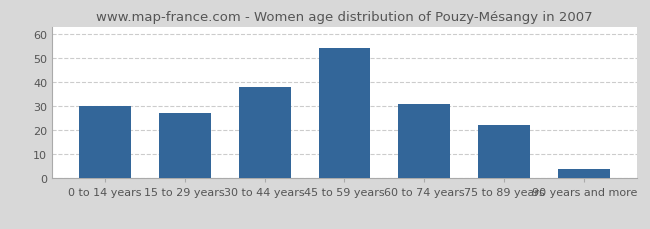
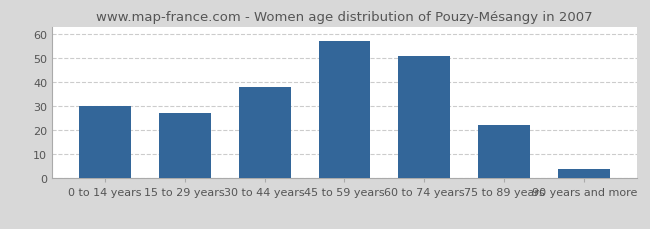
45 to 59 years: 54 -> 57
60 to 74 years: 31 -> 51
